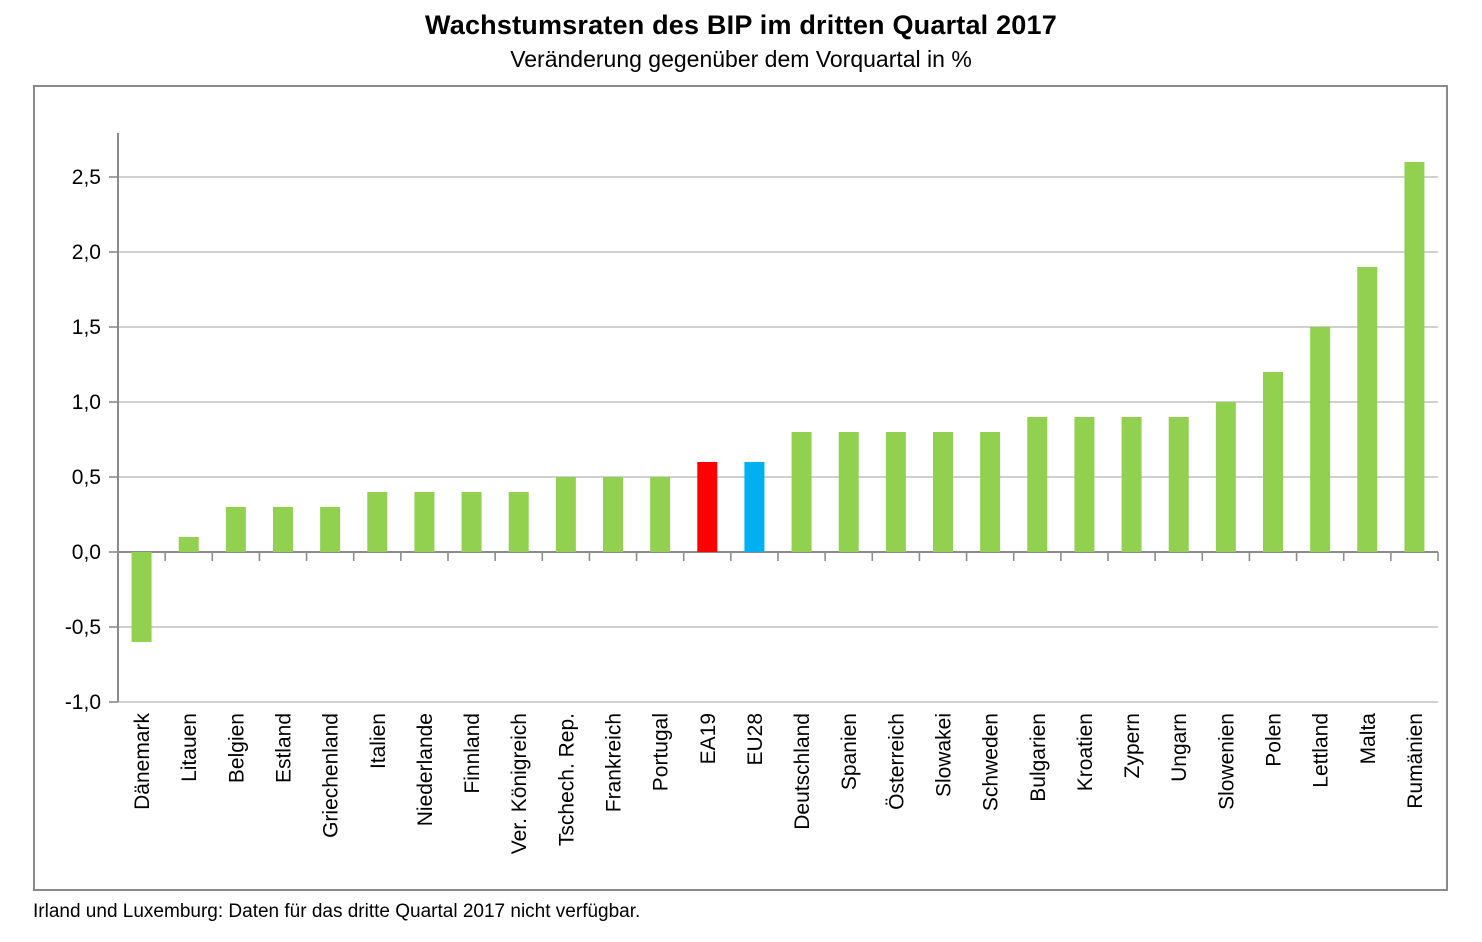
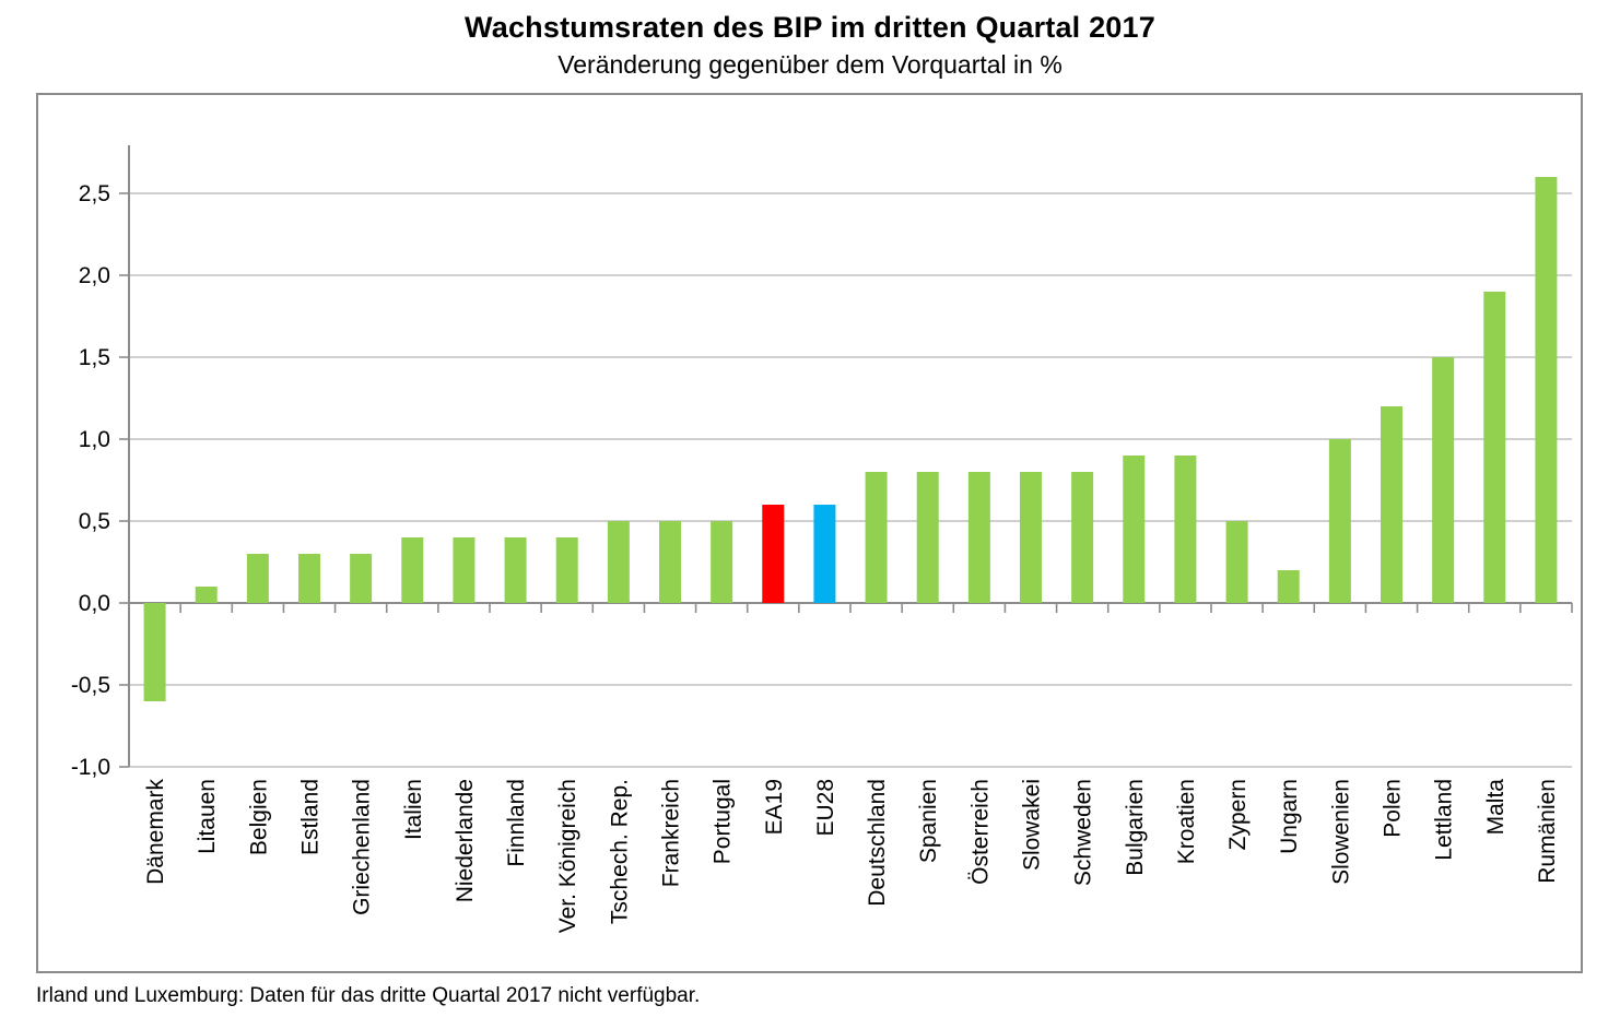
Zypern: 0,9 -> 0,5
Ungarn: 0,9 -> 0,2
